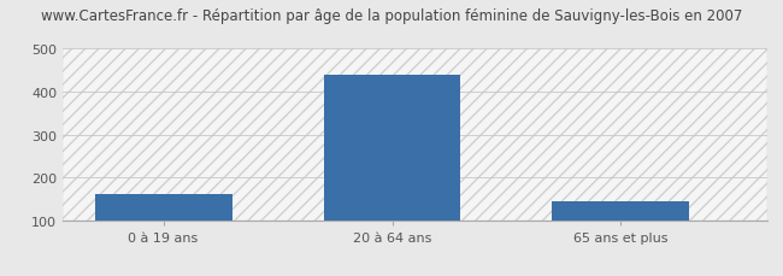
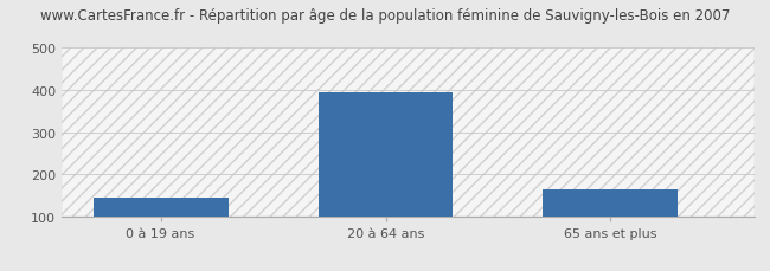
0 à 19 ans: 163 -> 145
20 à 64 ans: 440 -> 395
65 ans et plus: 145 -> 165
